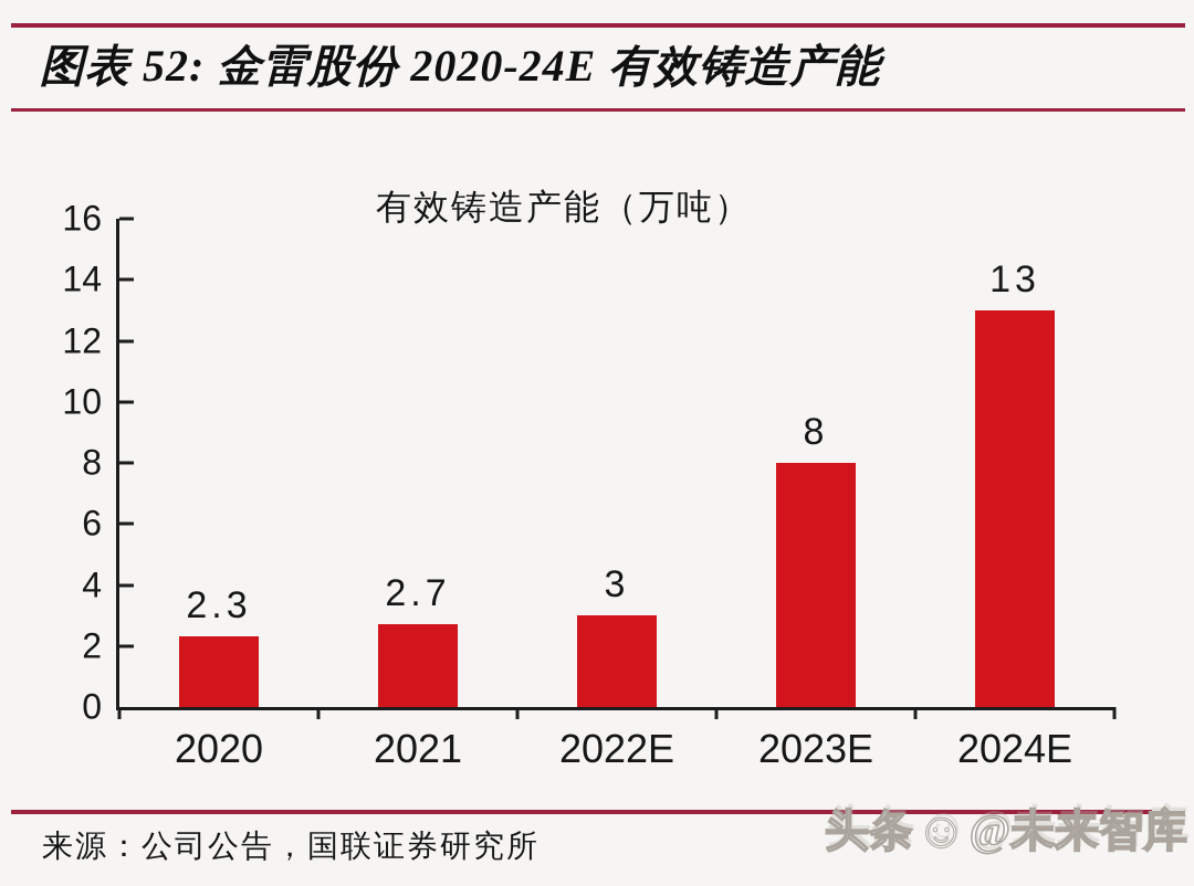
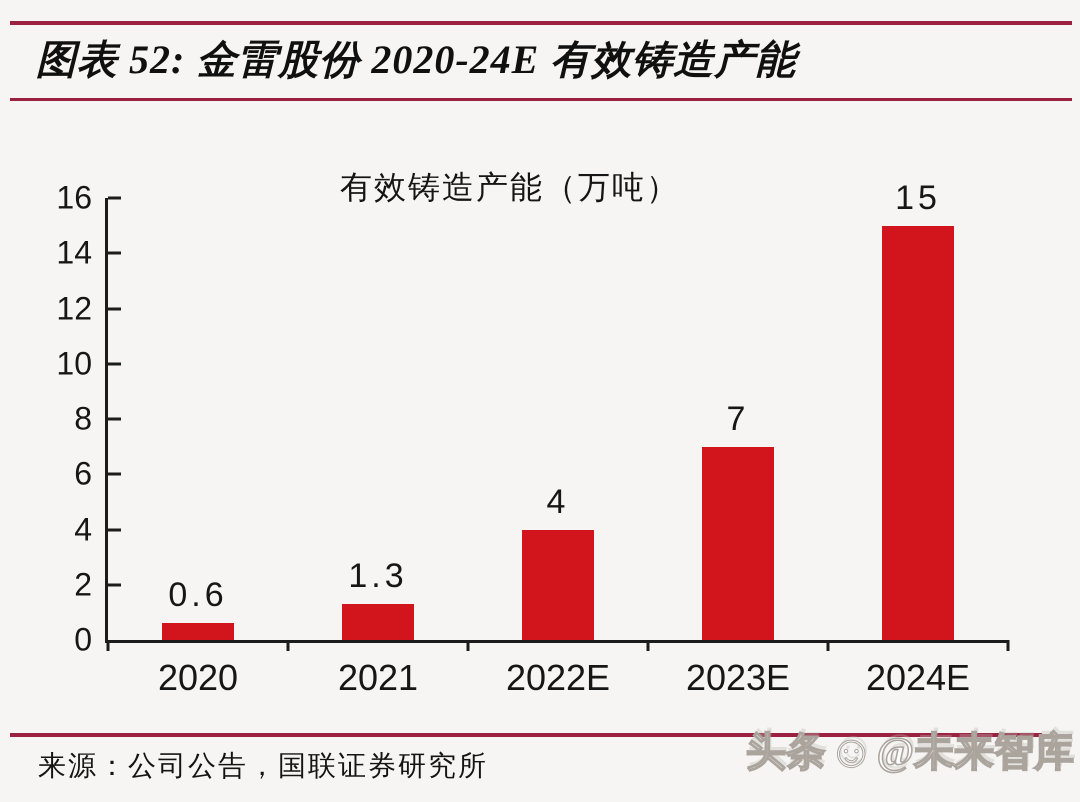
2020: 2.3 -> 0.6
2021: 2.7 -> 1.3
2022E: 3 -> 4
2023E: 8 -> 7
2024E: 13 -> 15
